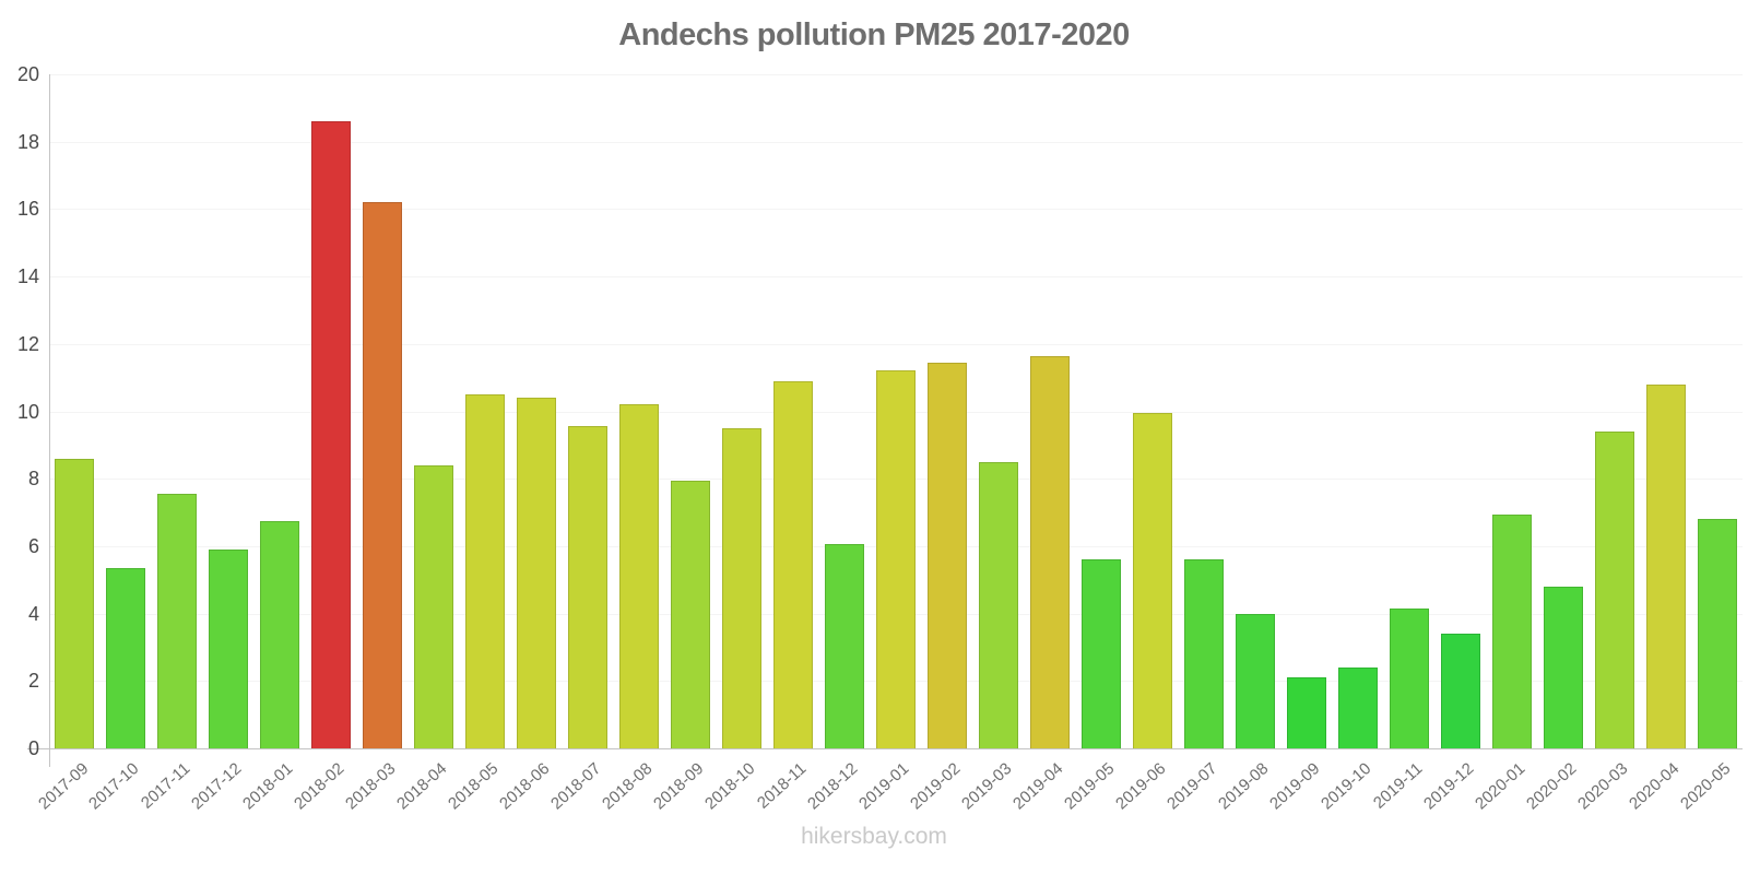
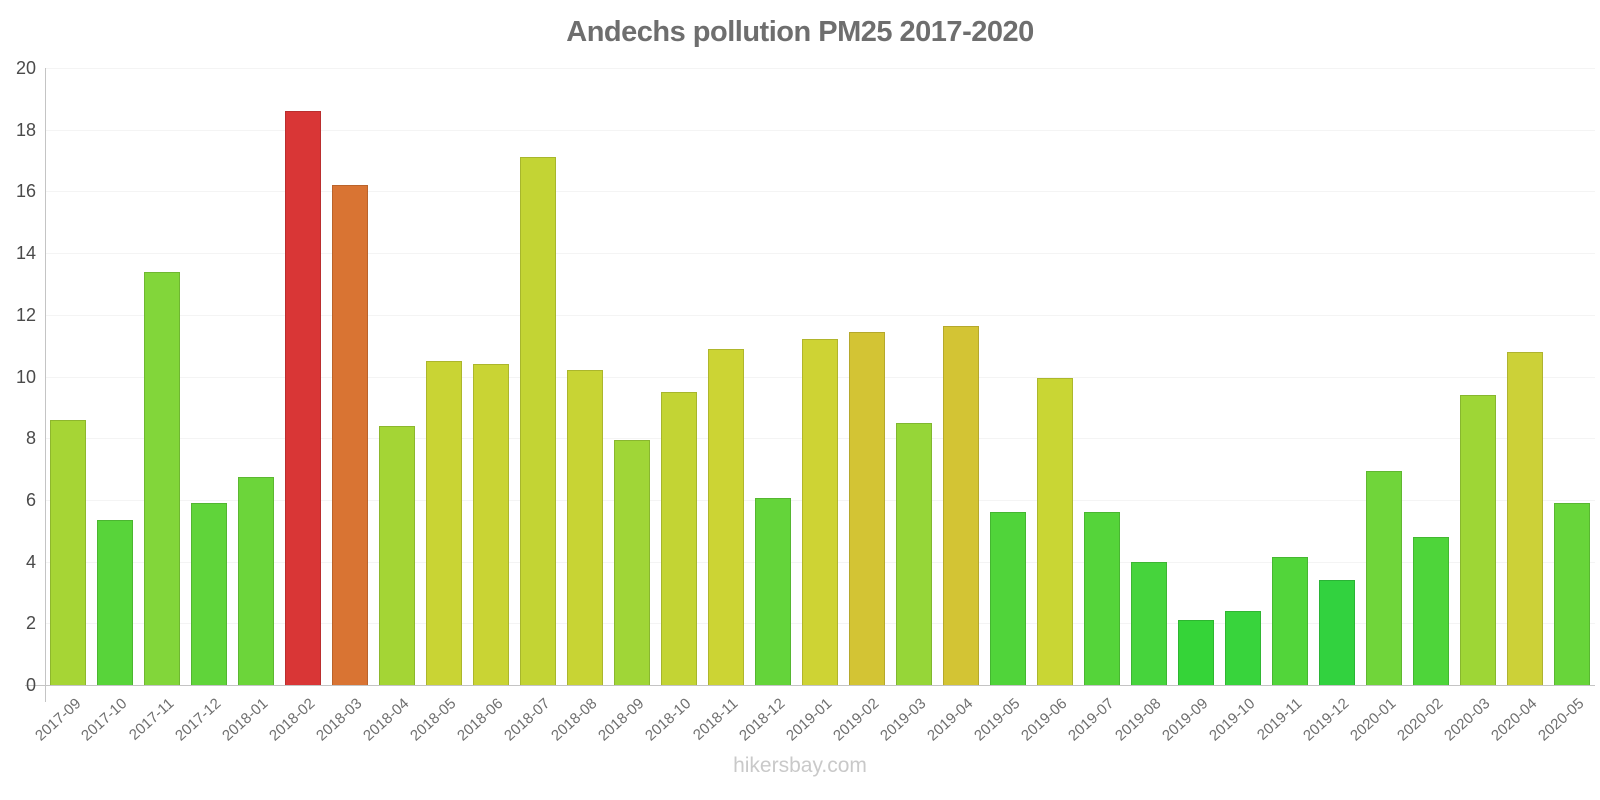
2017-11: 7.5 -> 13.4
2018-07: 9.6 -> 17.1
2020-05: 6.8 -> 5.9
